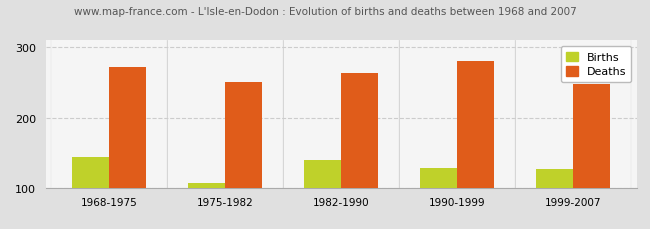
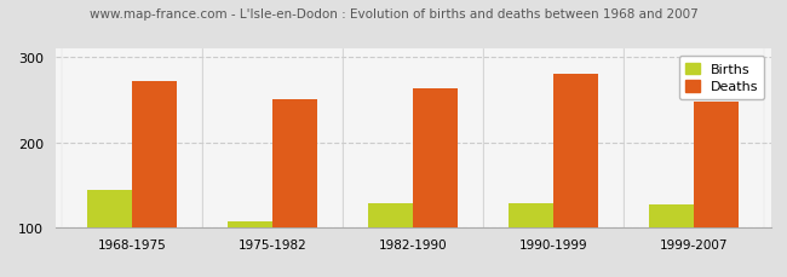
Births/1982-1990: 140 -> 128
